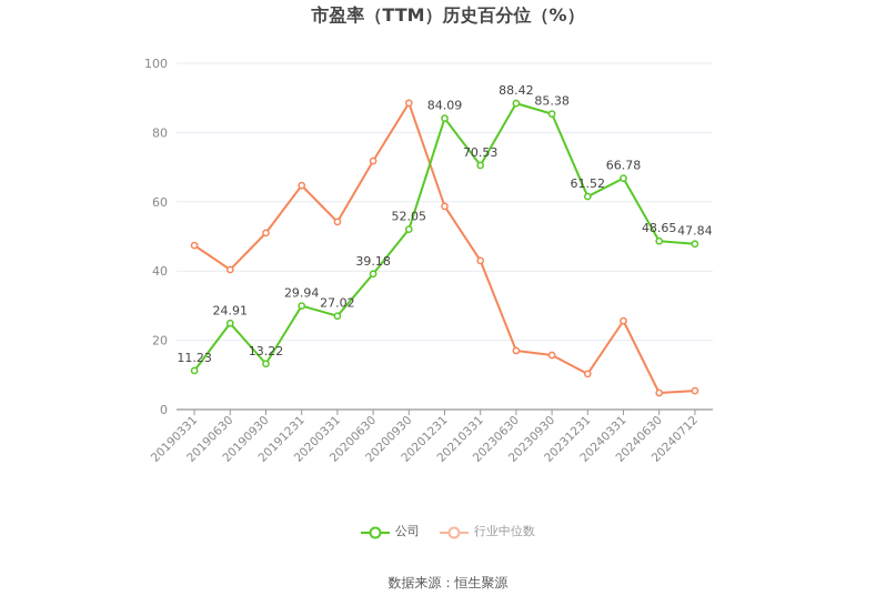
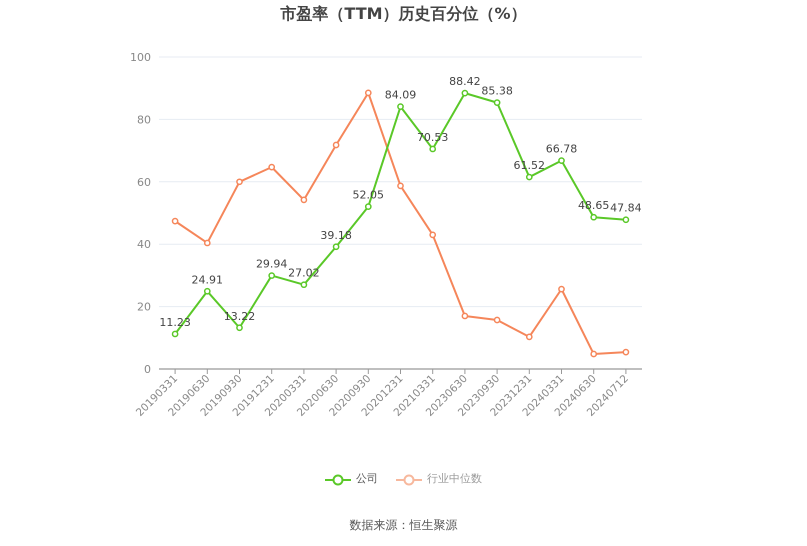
行业中位数/20190930: 51 -> 60
